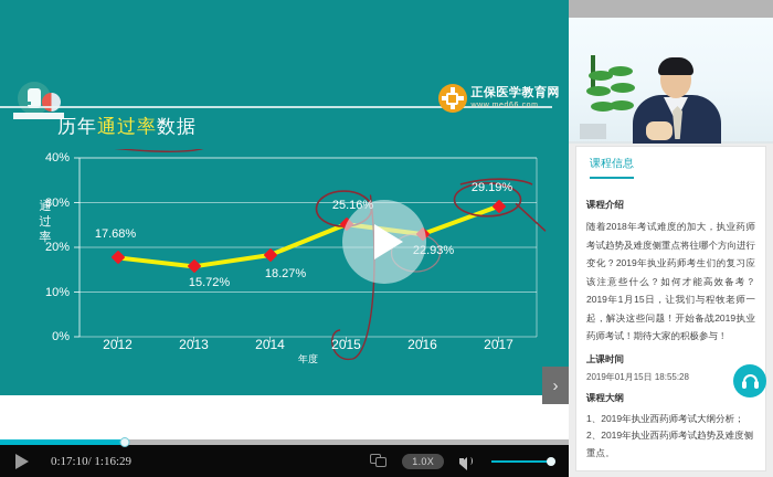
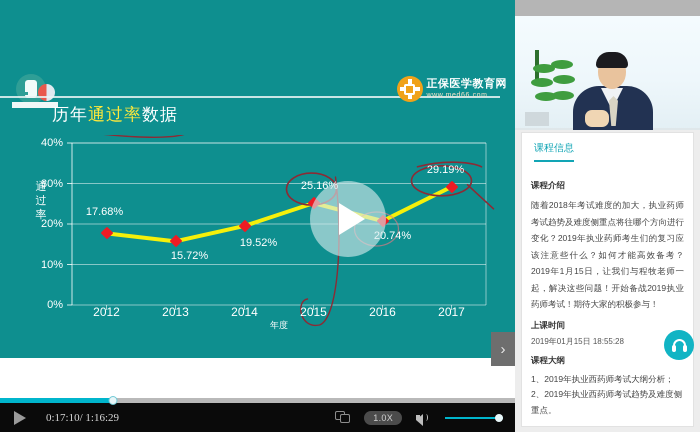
2014: 18.27% -> 19.52%
2016: 22.93% -> 20.74%
